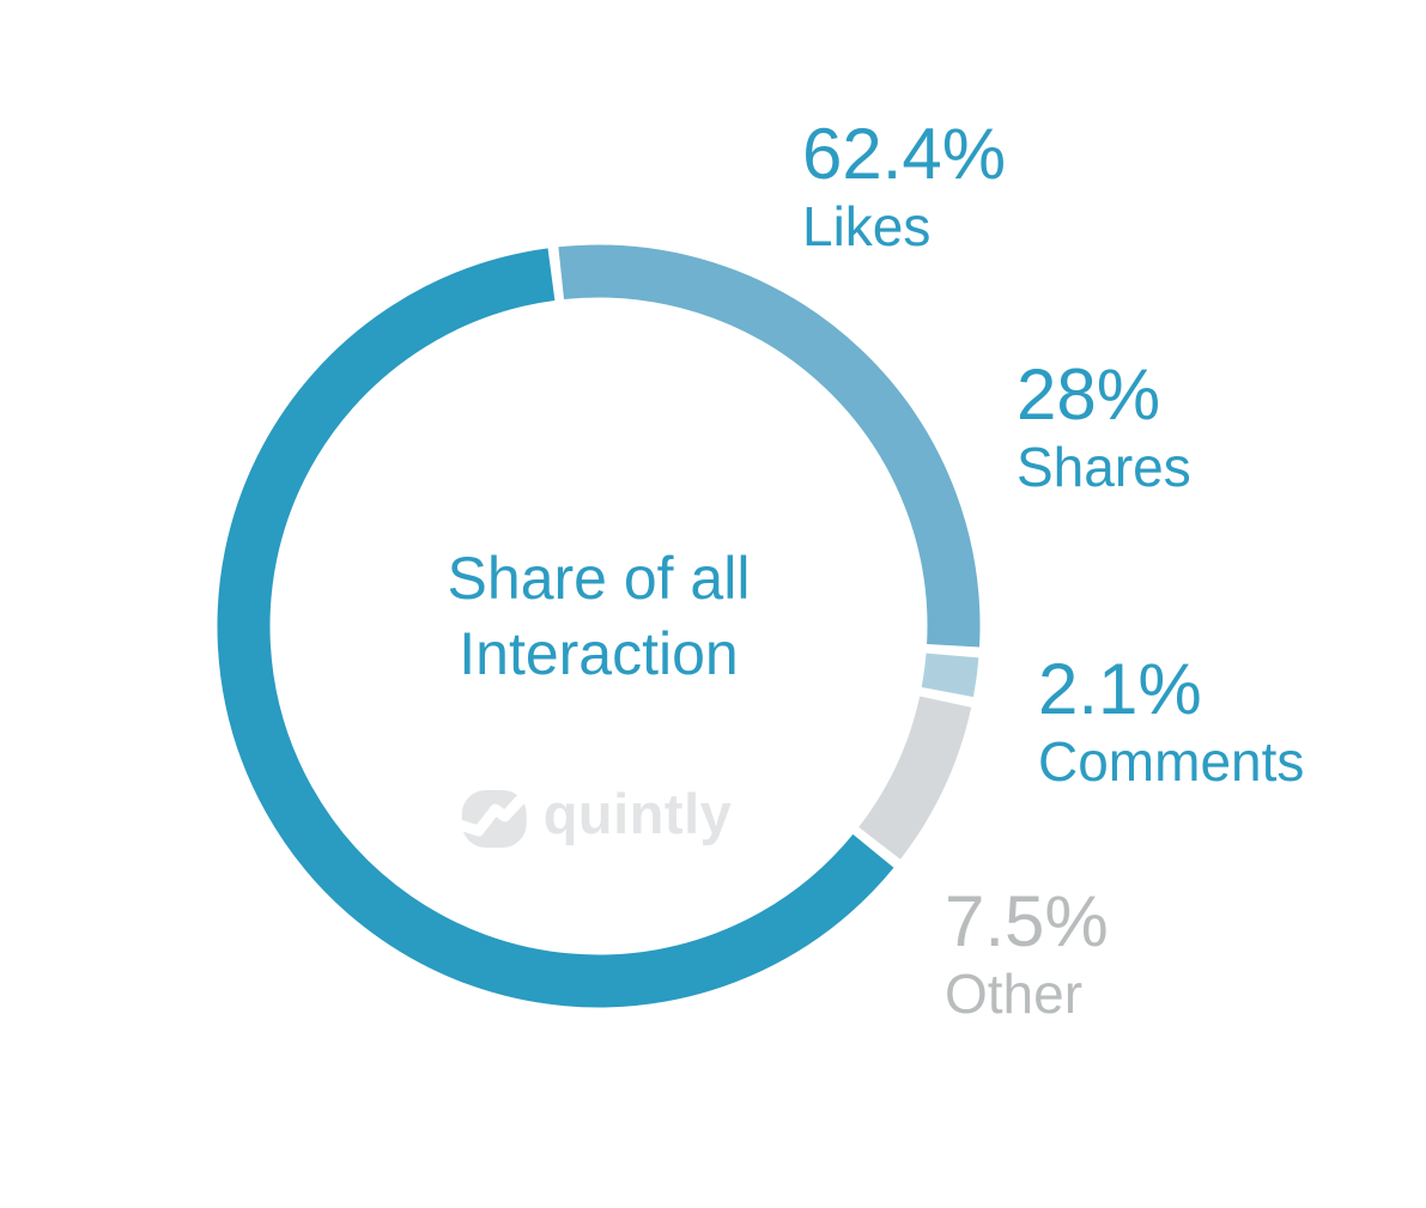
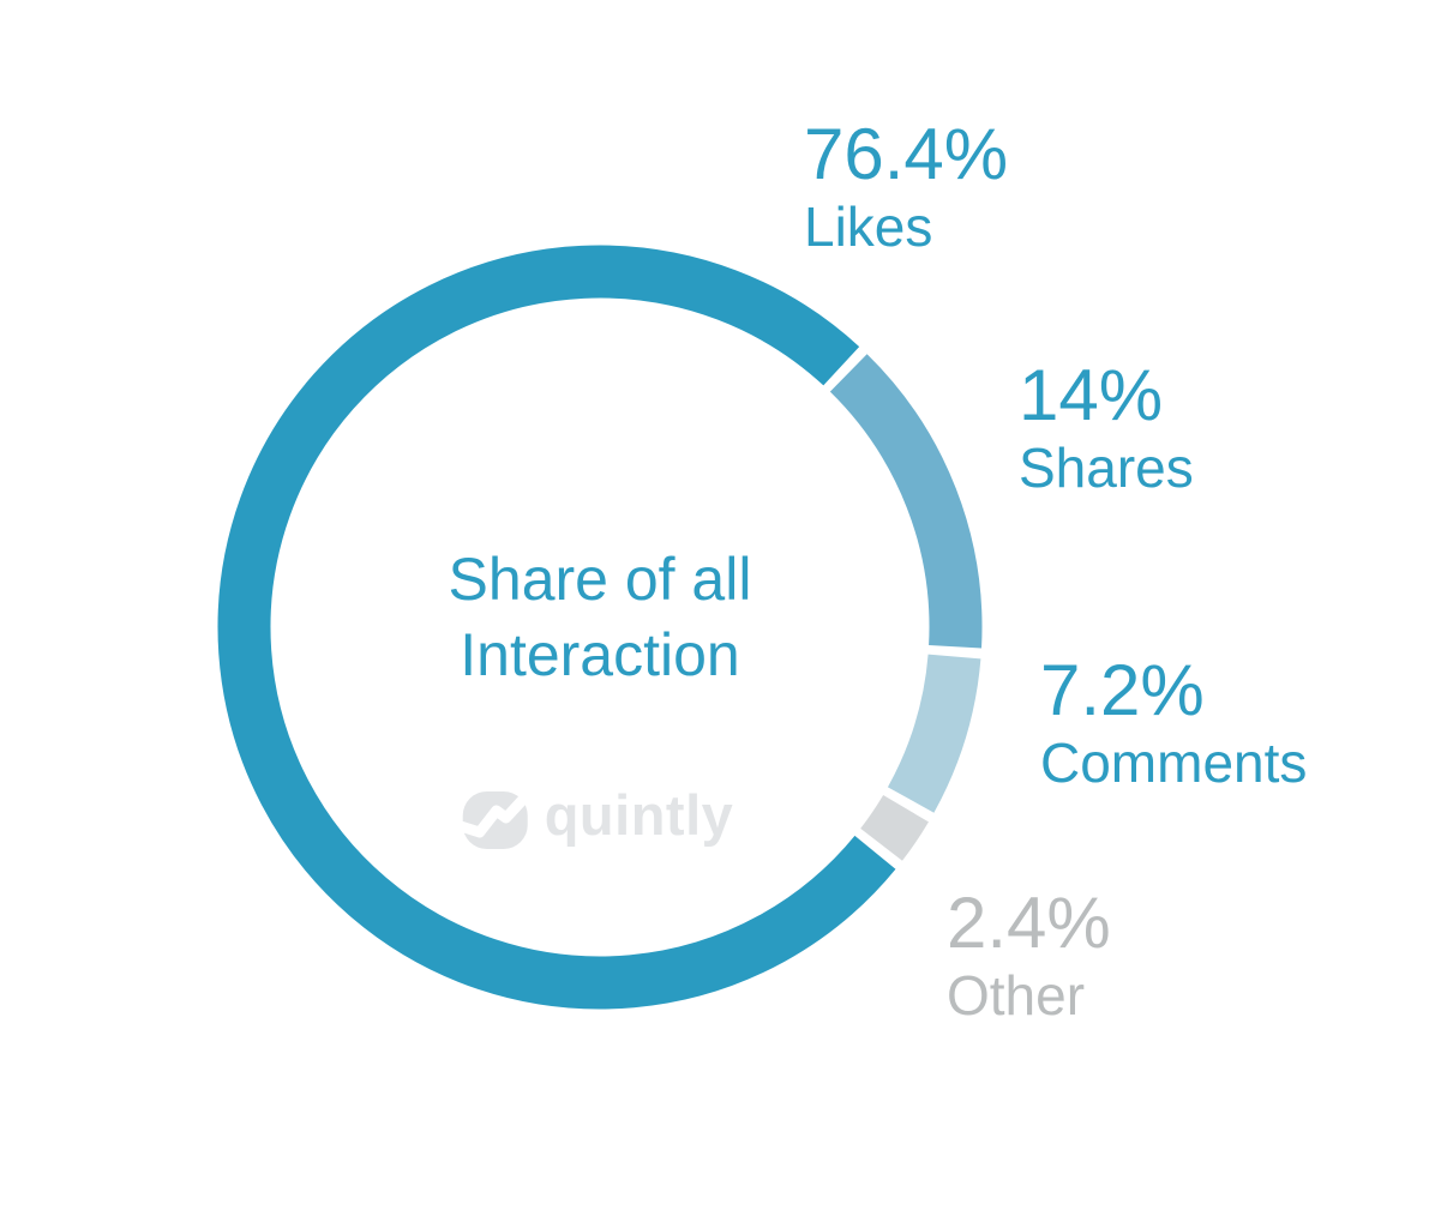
Likes: 62.4% -> 76.4%
Shares: 28% -> 14%
Comments: 2.1% -> 7.2%
Other: 7.5% -> 2.4%
